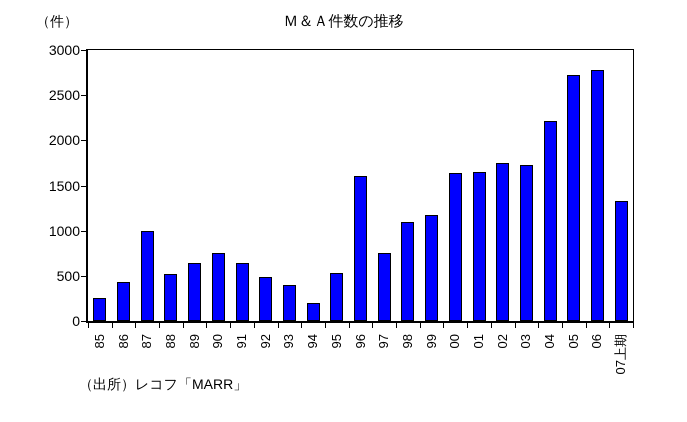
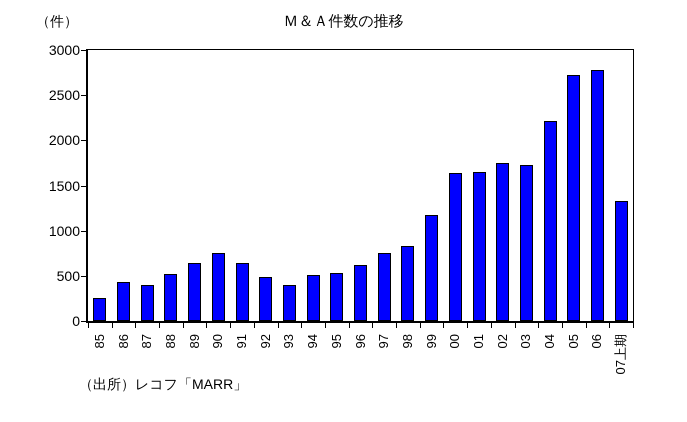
87: 1000 -> 400
94: 200 -> 500
96: 1600 -> 600
98: 1100 -> 800
